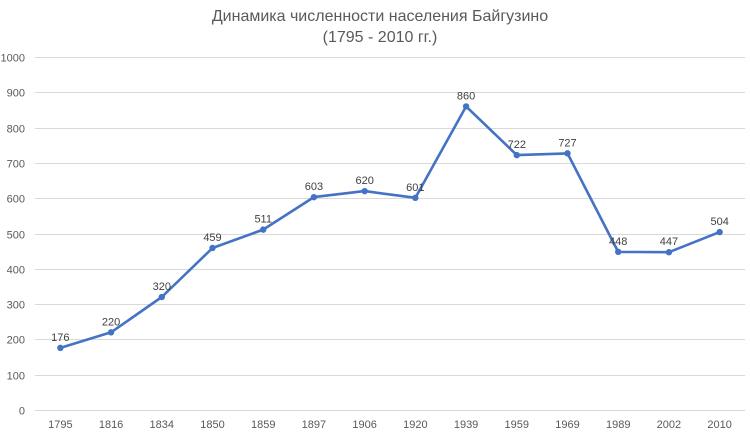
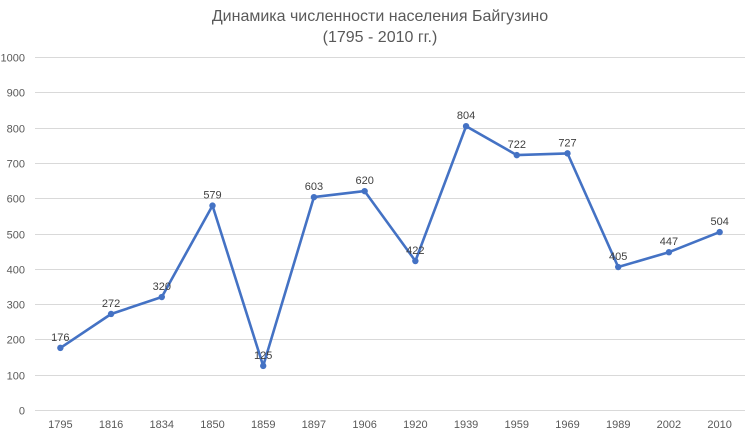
1816: 220 -> 272
1850: 459 -> 579
1859: 511 -> 125
1920: 601 -> 422
1939: 860 -> 804
1989: 448 -> 405
